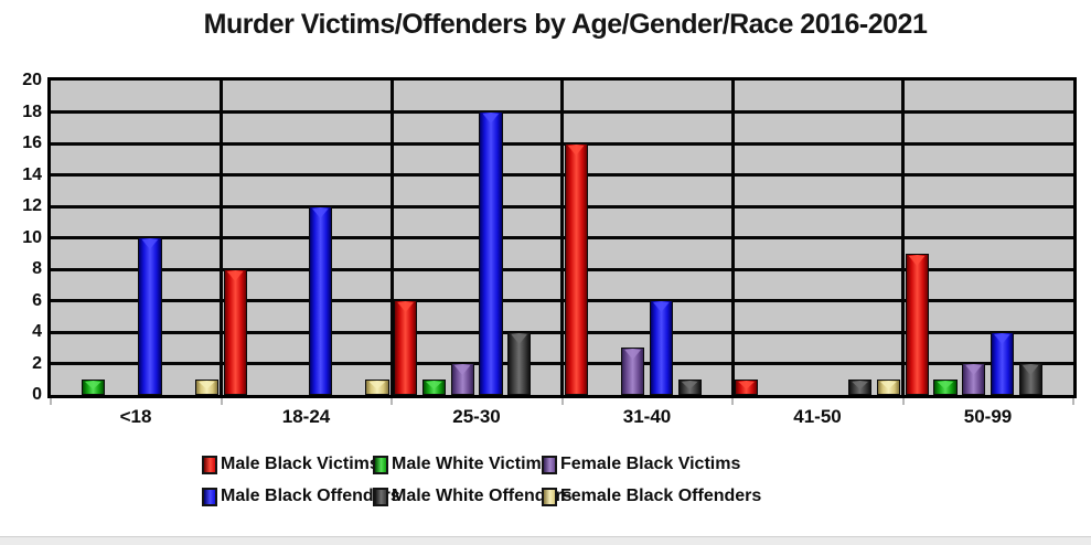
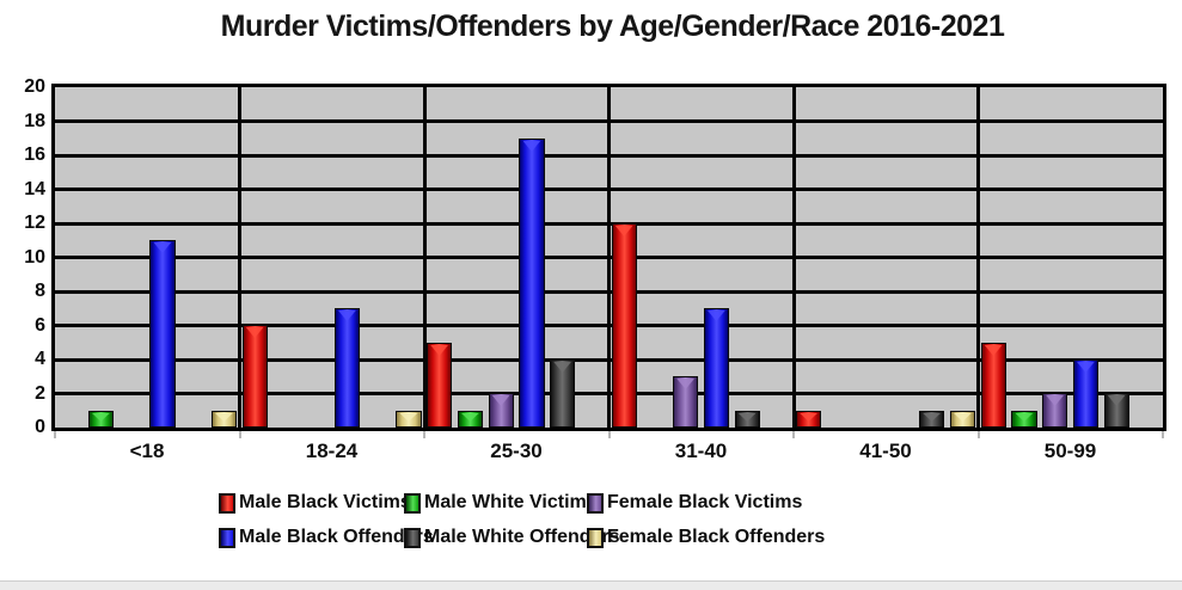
Male Black Offenders/<18: 10 -> 11
Male Black Victims/18-24: 8 -> 6
Male Black Offenders/18-24: 12 -> 7
Male Black Victims/25-30: 6 -> 5
Male Black Offenders/25-30: 18 -> 17
Male Black Victims/31-40: 16 -> 12
Male Black Offenders/31-40: 6 -> 7
Male Black Victims/50-99: 9 -> 5
